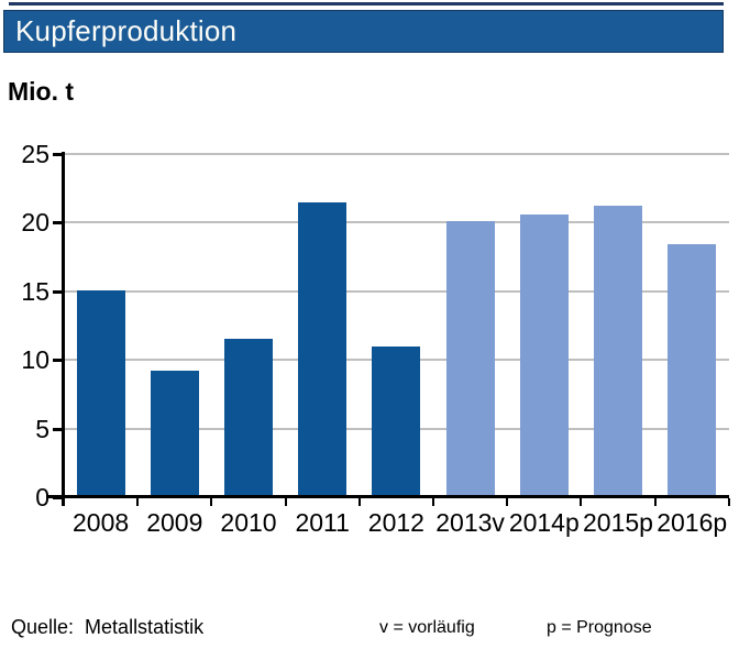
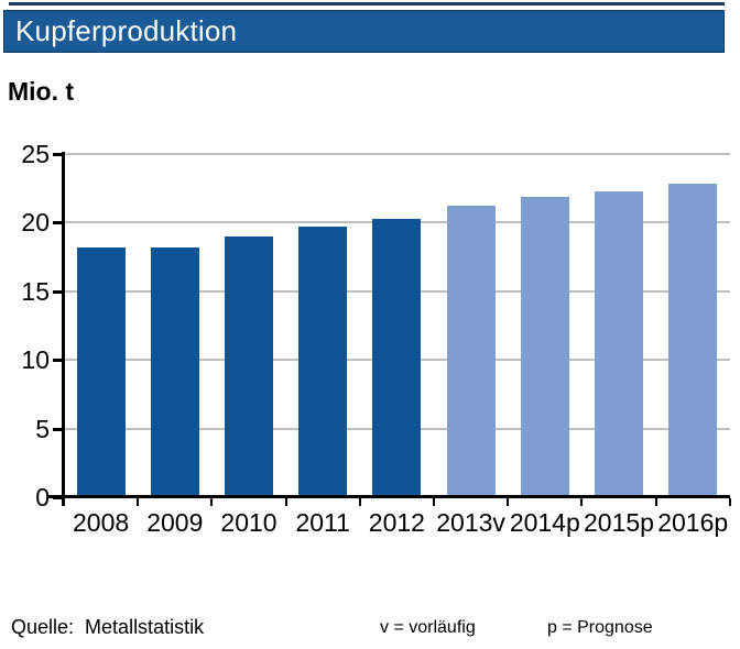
2008: 15.1 -> 18.2
2009: 9.2 -> 18.2
2010: 11.5 -> 19.0
2011: 21.5 -> 19.7
2012: 11.0 -> 20.3
2013v: 20.1 -> 21.2
2014p: 20.6 -> 21.9
2015p: 21.2 -> 22.3
2016p: 18.4 -> 22.8
